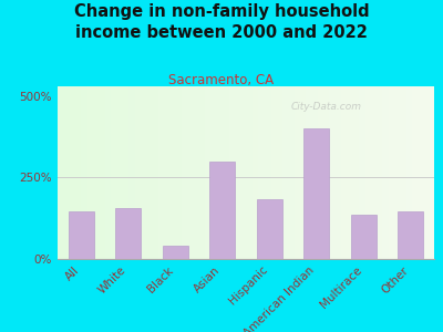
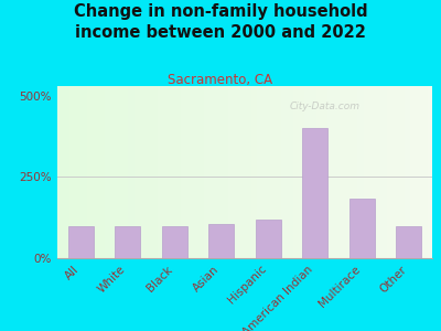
All: 145% -> 100%
White: 155% -> 100%
Black: 40% -> 98%
Asian: 300% -> 105%
Hispanic: 185% -> 120%
Multirace: 135% -> 185%
Other: 145% -> 98%
